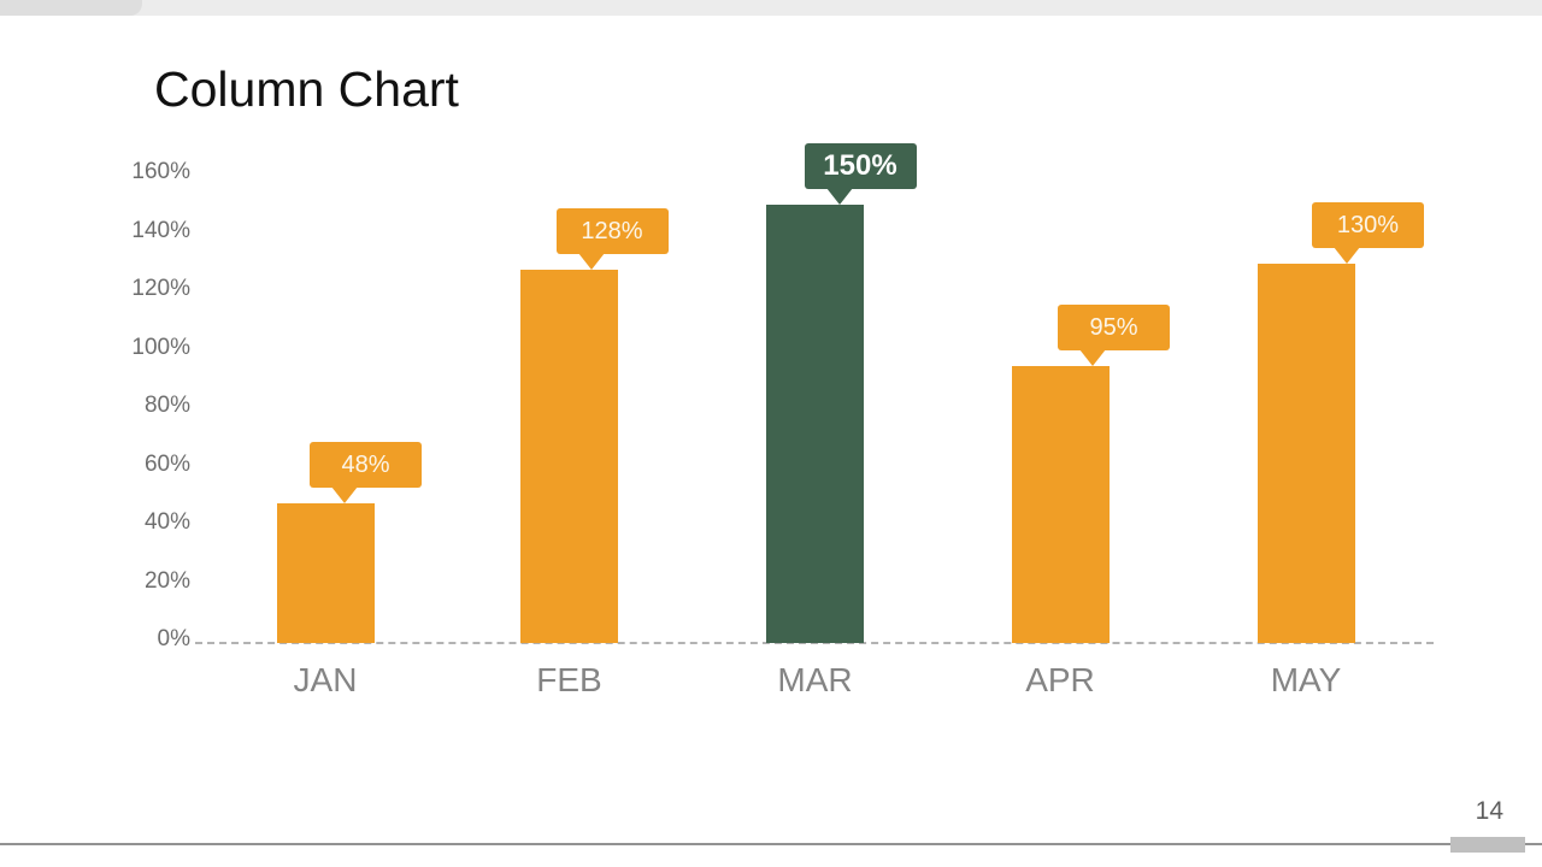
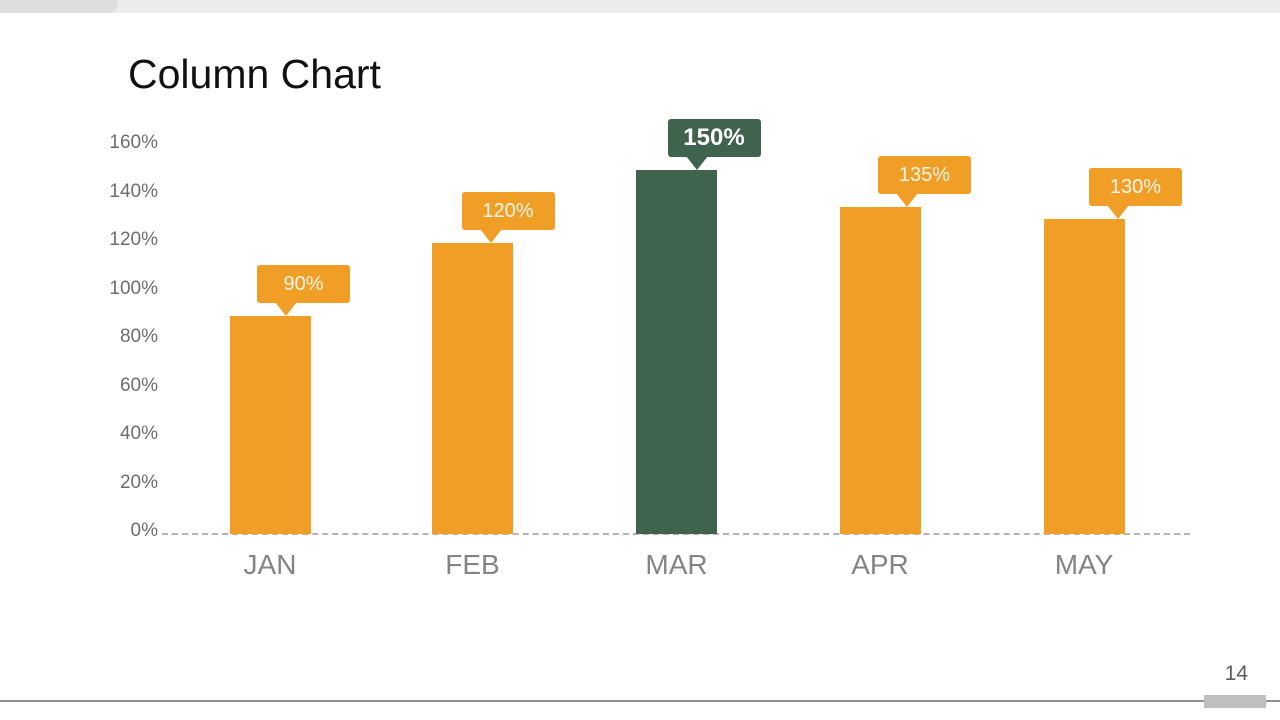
JAN: 48% -> 90%
FEB: 128% -> 120%
APR: 95% -> 135%
